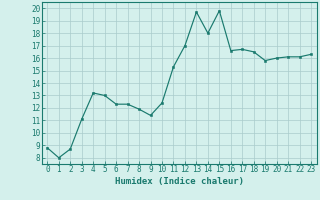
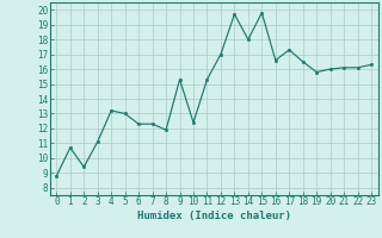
1: 8.0 -> 10.7
2: 8.7 -> 9.4
9: 11.4 -> 15.3
17: 16.7 -> 17.3
